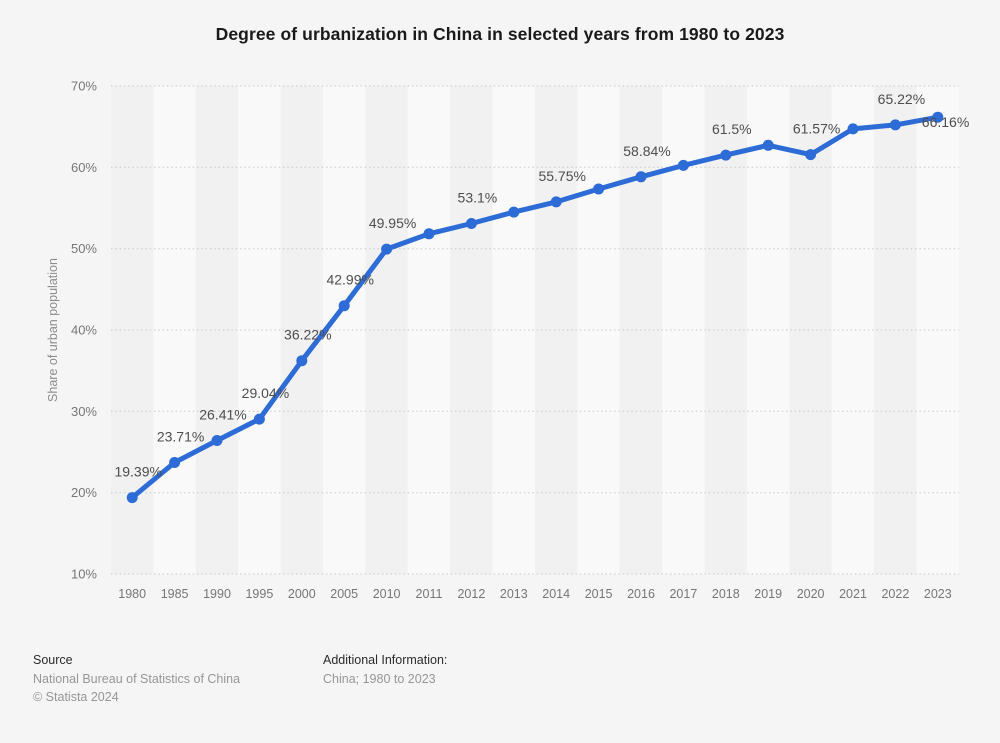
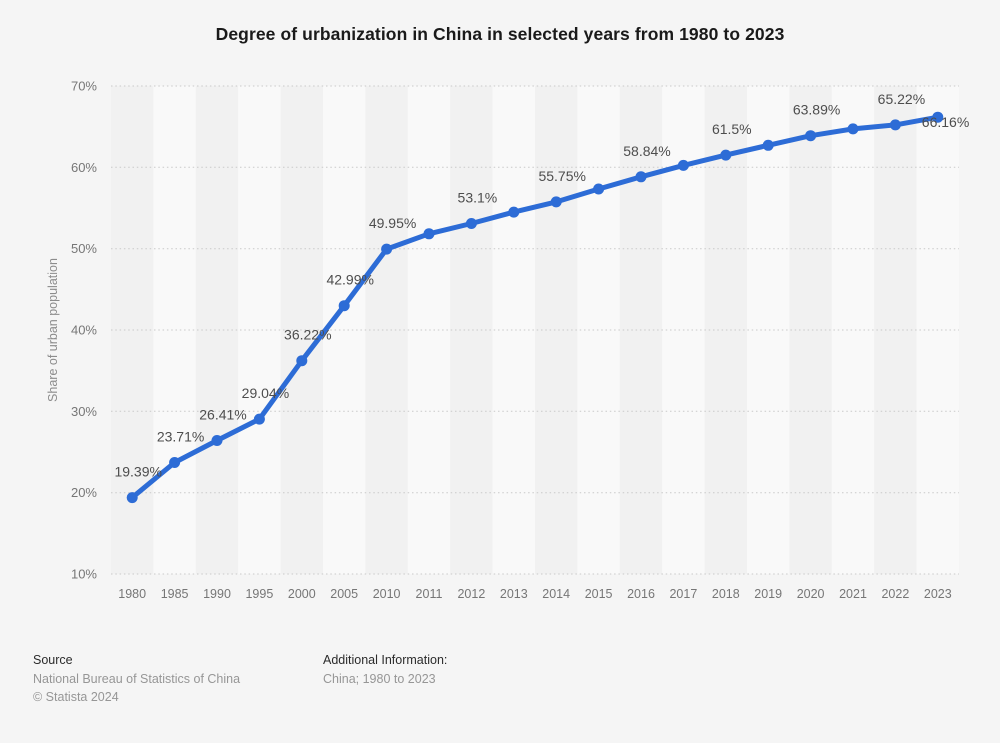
2020: 61.57% -> 63.89%
